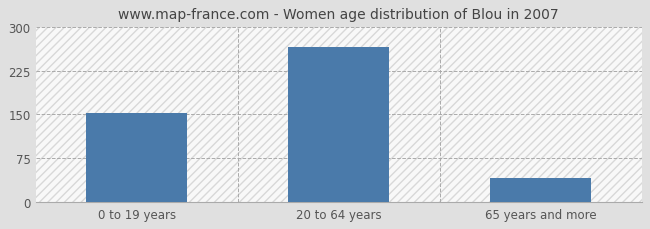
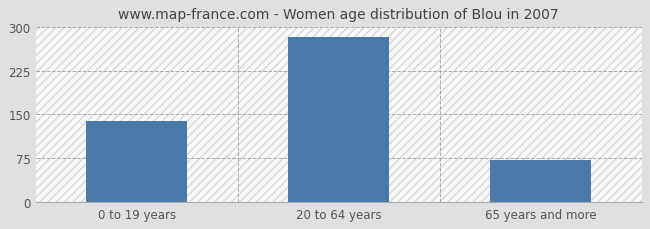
0 to 19 years: 152 -> 138
20 to 64 years: 266 -> 282
65 years and more: 42 -> 72
